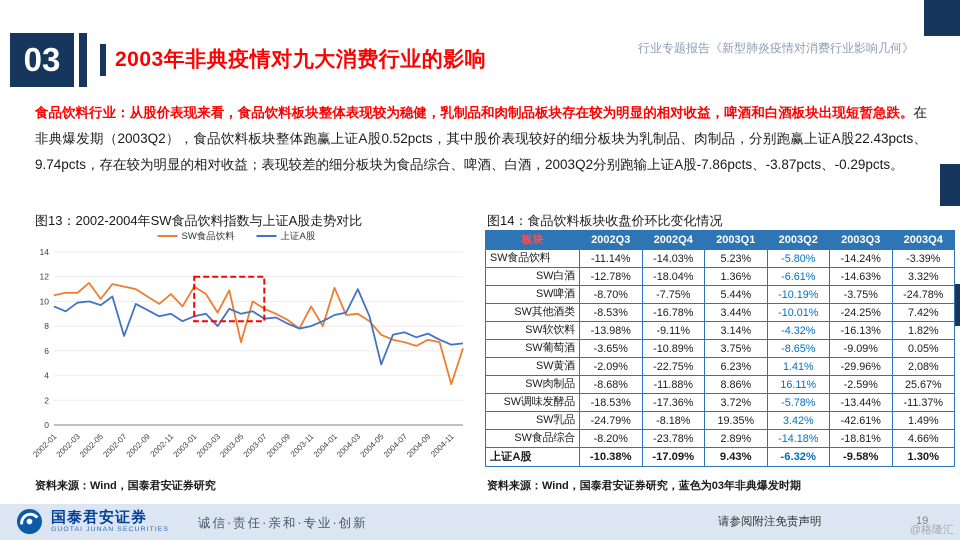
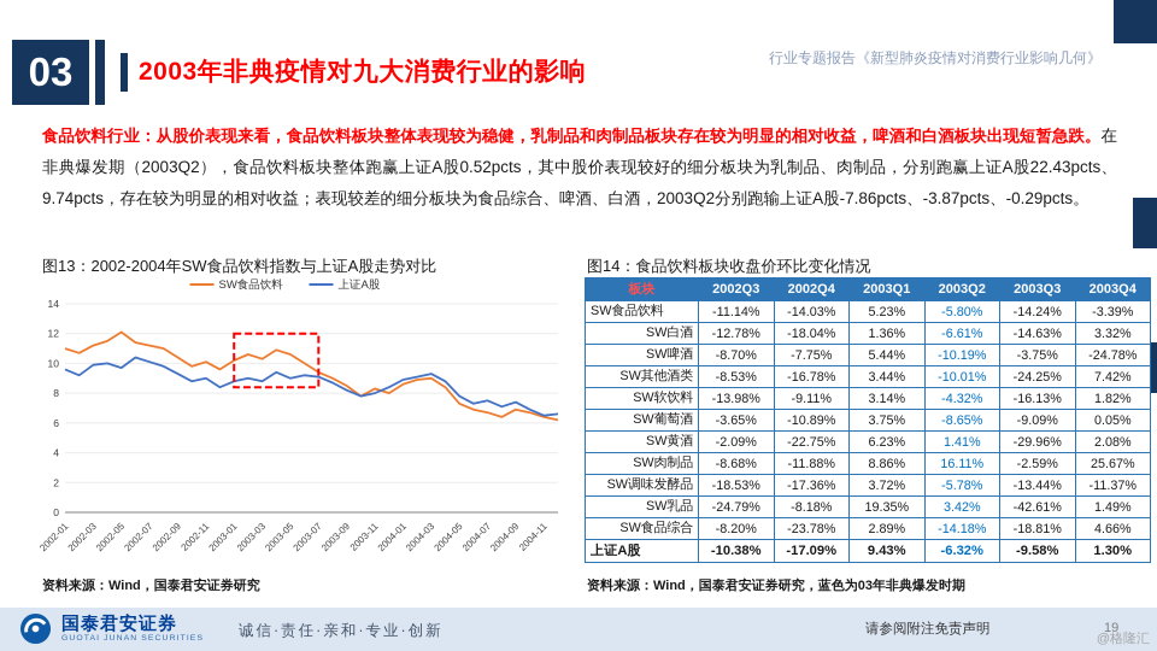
SW食品饮料/2002-01: 10.5 -> 11.0
SW食品饮料/2002-03: 10.7 -> 11.2
SW食品饮料/2002-05: 10.2 -> 12.1
上证A股/2002-07: 7.2 -> 10.1
SW食品饮料/2002-11: 10.6 -> 10.1
SW食品饮料/2003-01: 11.2 -> 10.2
SW食品饮料/2003-03: 9.1 -> 10.3
上证A股/2003-03: 8.0 -> 8.8
SW食品饮料/2003-05: 6.7 -> 10.6
上证A股/2003-07: 8.6 -> 9.1
SW食品饮料/2003-11: 9.6 -> 8.3
SW食品饮料/2004-01: 11.1 -> 8.6
上证A股/2004-03: 11.0 -> 9.3
上证A股/2004-05: 4.9 -> 7.8
SW食品饮料/2004-11: 3.3 -> 6.4
